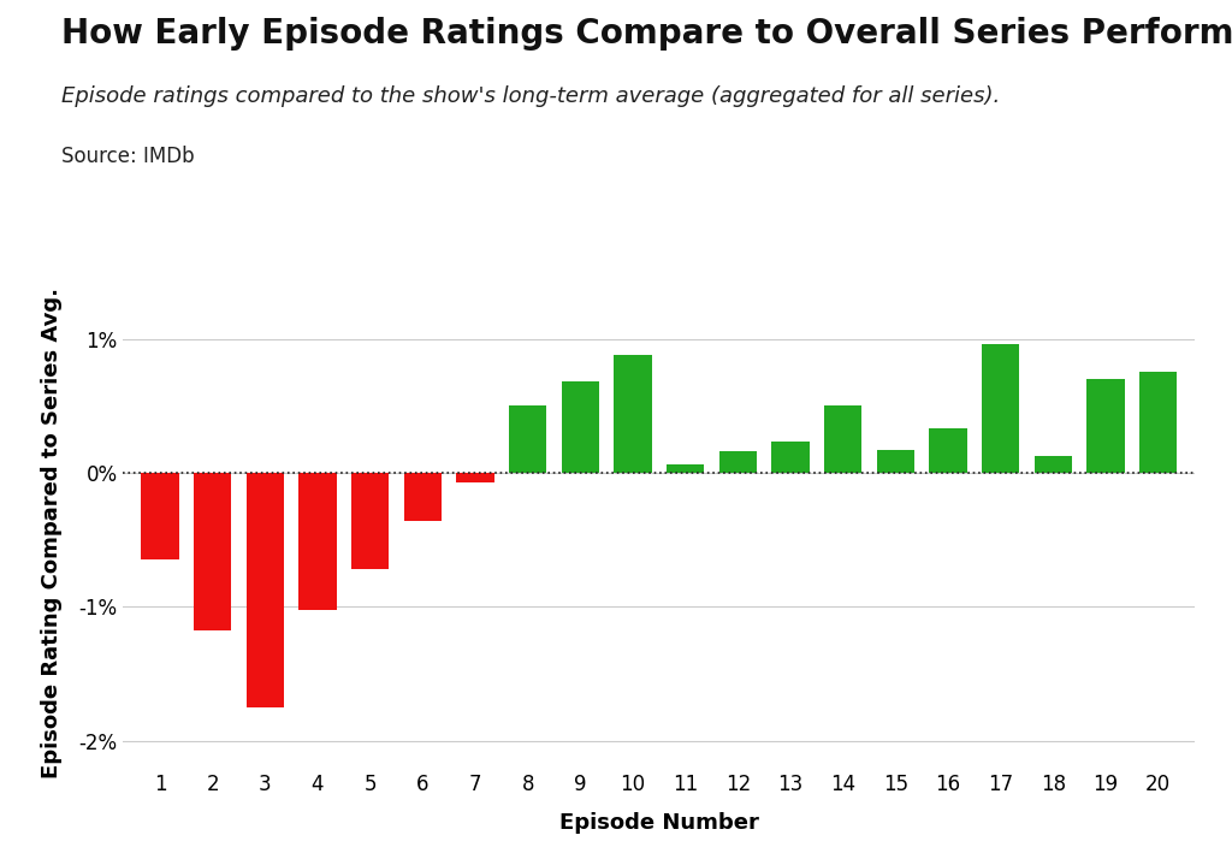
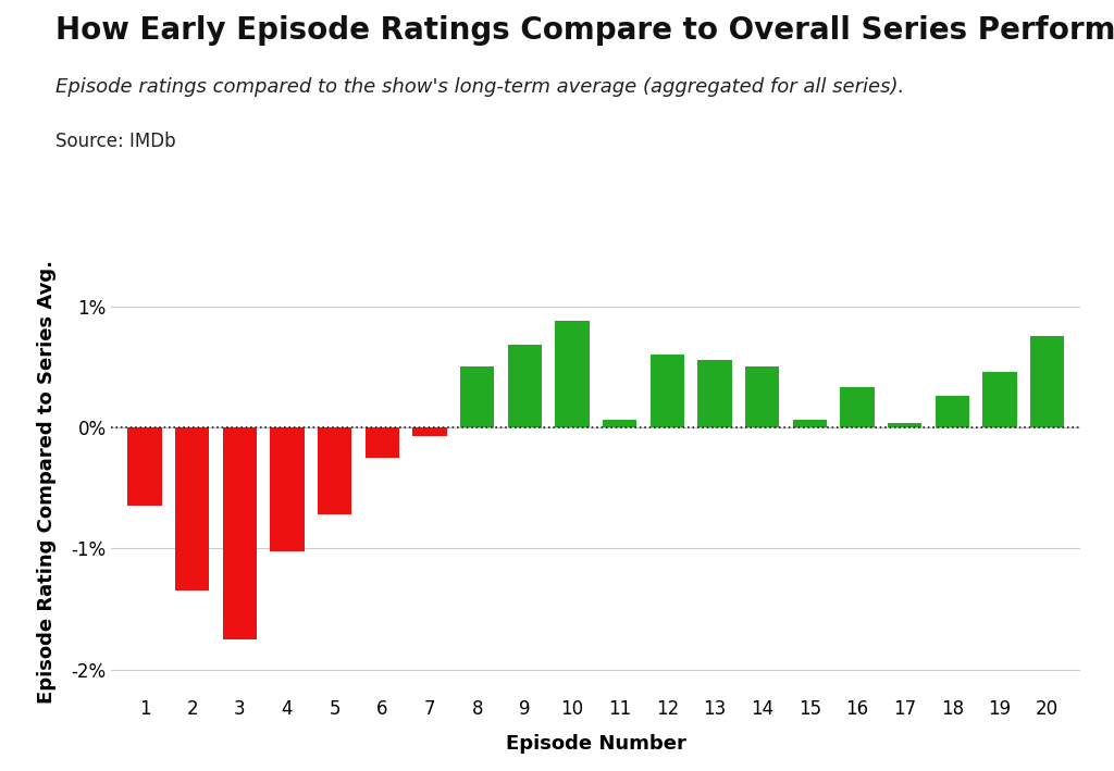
2: -1.18% -> -1.35%
6: -0.36% -> -0.25%
12: 0.16% -> 0.60%
13: 0.23% -> 0.56%
15: 0.17% -> 0.06%
17: 0.96% -> 0.04%
18: 0.13% -> 0.26%
19: 0.70% -> 0.46%
